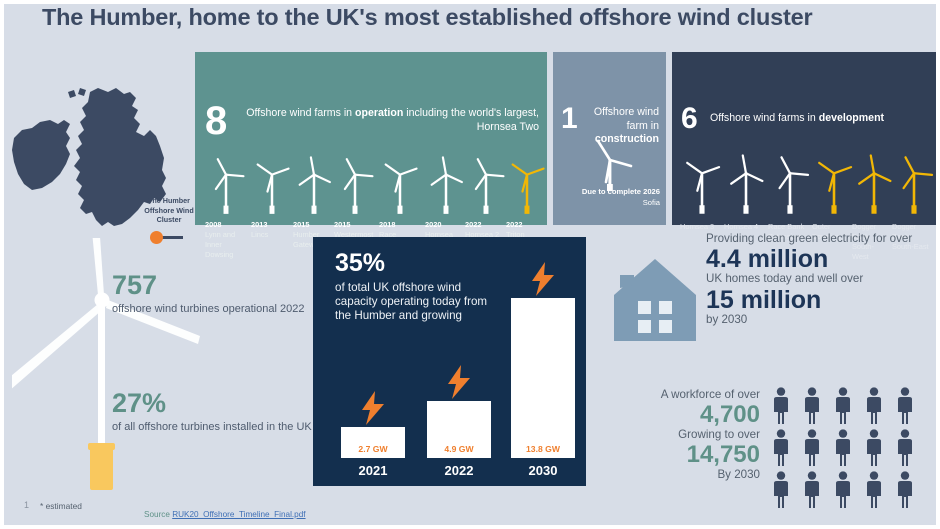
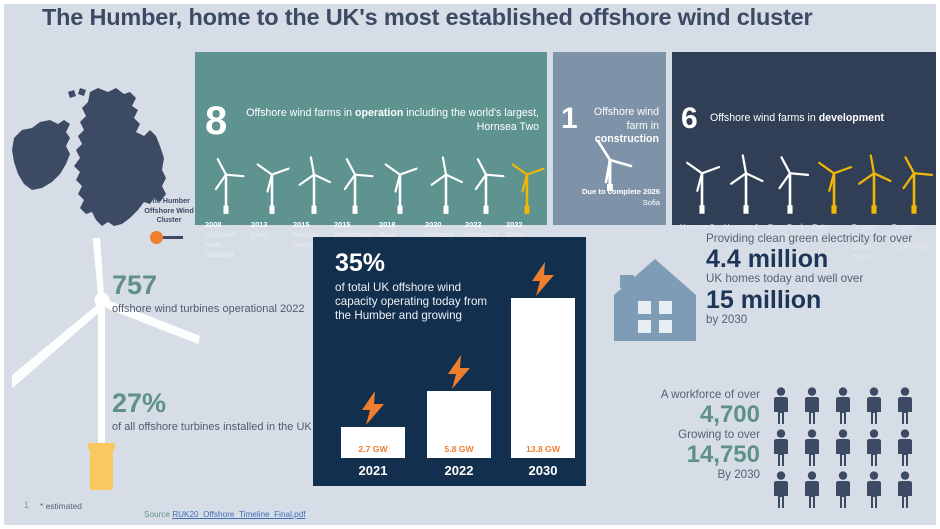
2022: 4.9 -> 5.8
